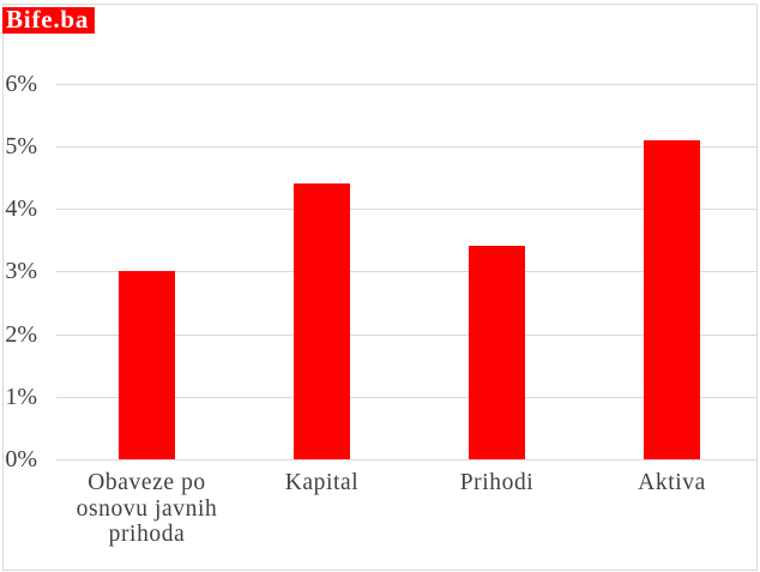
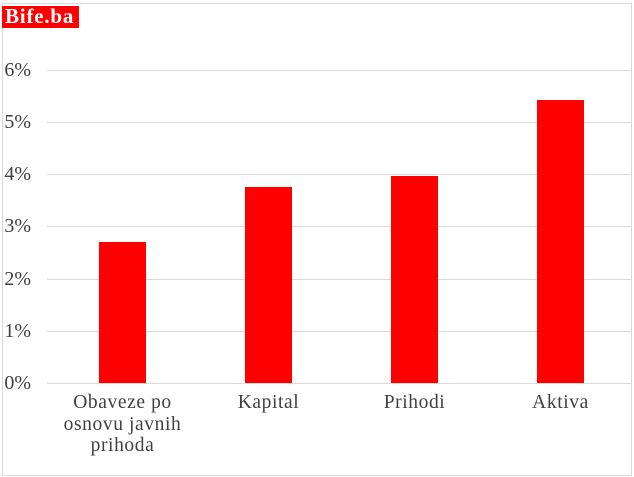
Obaveze po osnovu javnih prihoda: 3.0% -> 2.7%
Kapital: 4.4% -> 3.8%
Prihodi: 3.4% -> 4.0%
Aktiva: 5.1% -> 5.4%
